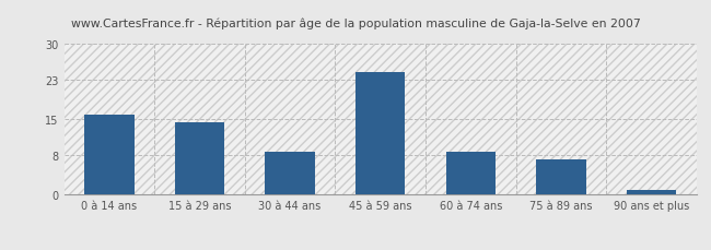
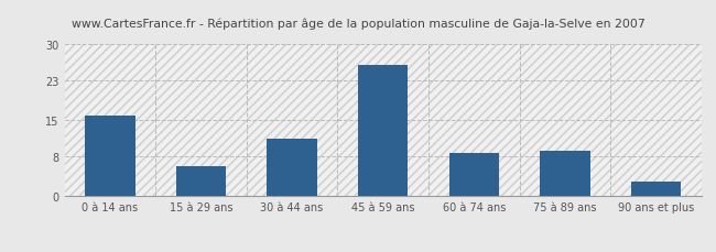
15 à 29 ans: 14.5 -> 6.0
30 à 44 ans: 8.5 -> 11.5
45 à 59 ans: 24.5 -> 26.0
75 à 89 ans: 7.0 -> 9.0
90 ans et plus: 1.0 -> 3.0
